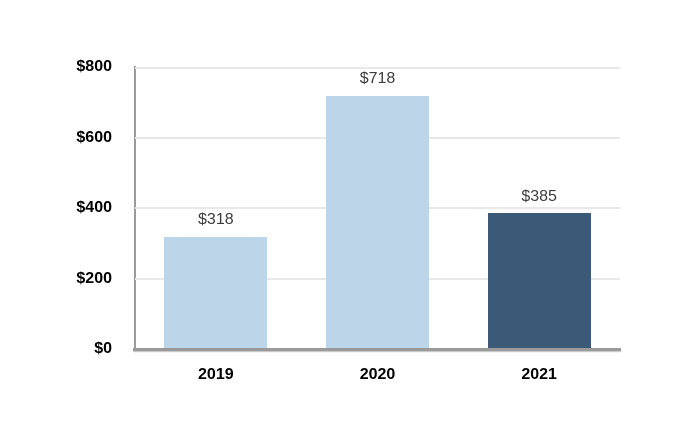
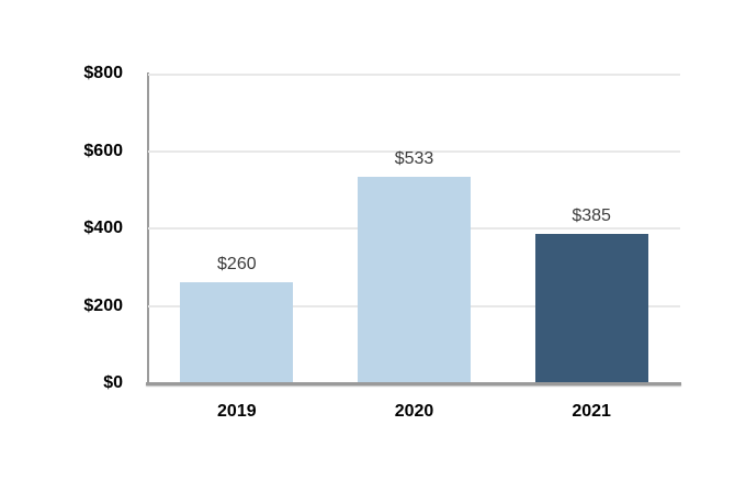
2019: $318 -> $260
2020: $718 -> $533
